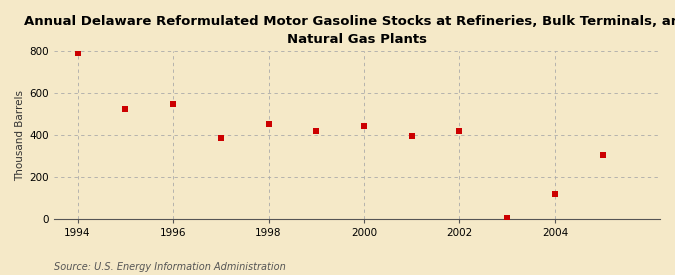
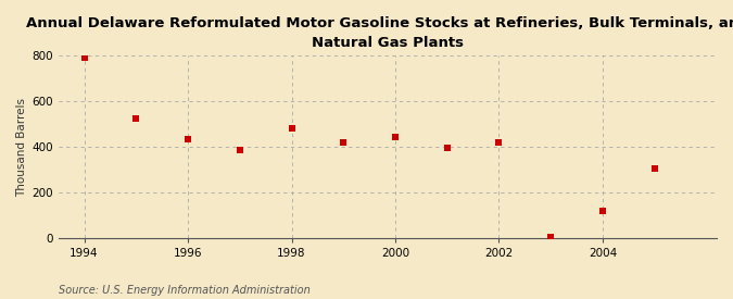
1996: 550 -> 432
1998: 455 -> 483
